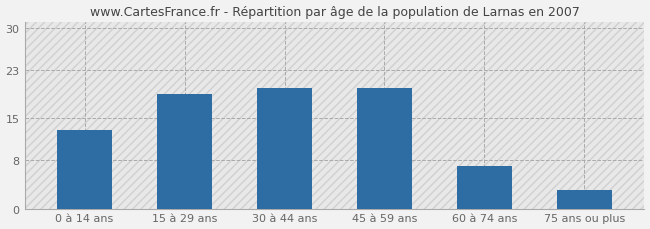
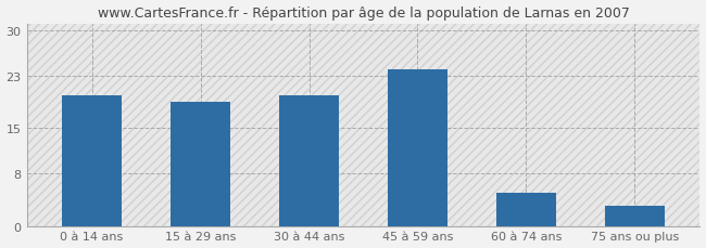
0 à 14 ans: 13 -> 20
45 à 59 ans: 20 -> 24
60 à 74 ans: 7 -> 5
